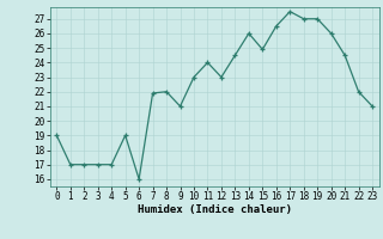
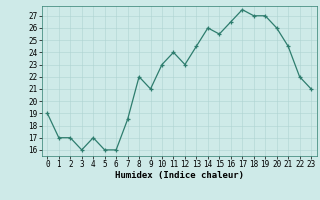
3: 17.0 -> 16.0
5: 19.0 -> 16.0
7: 21.9 -> 18.5
15: 24.9 -> 25.5
